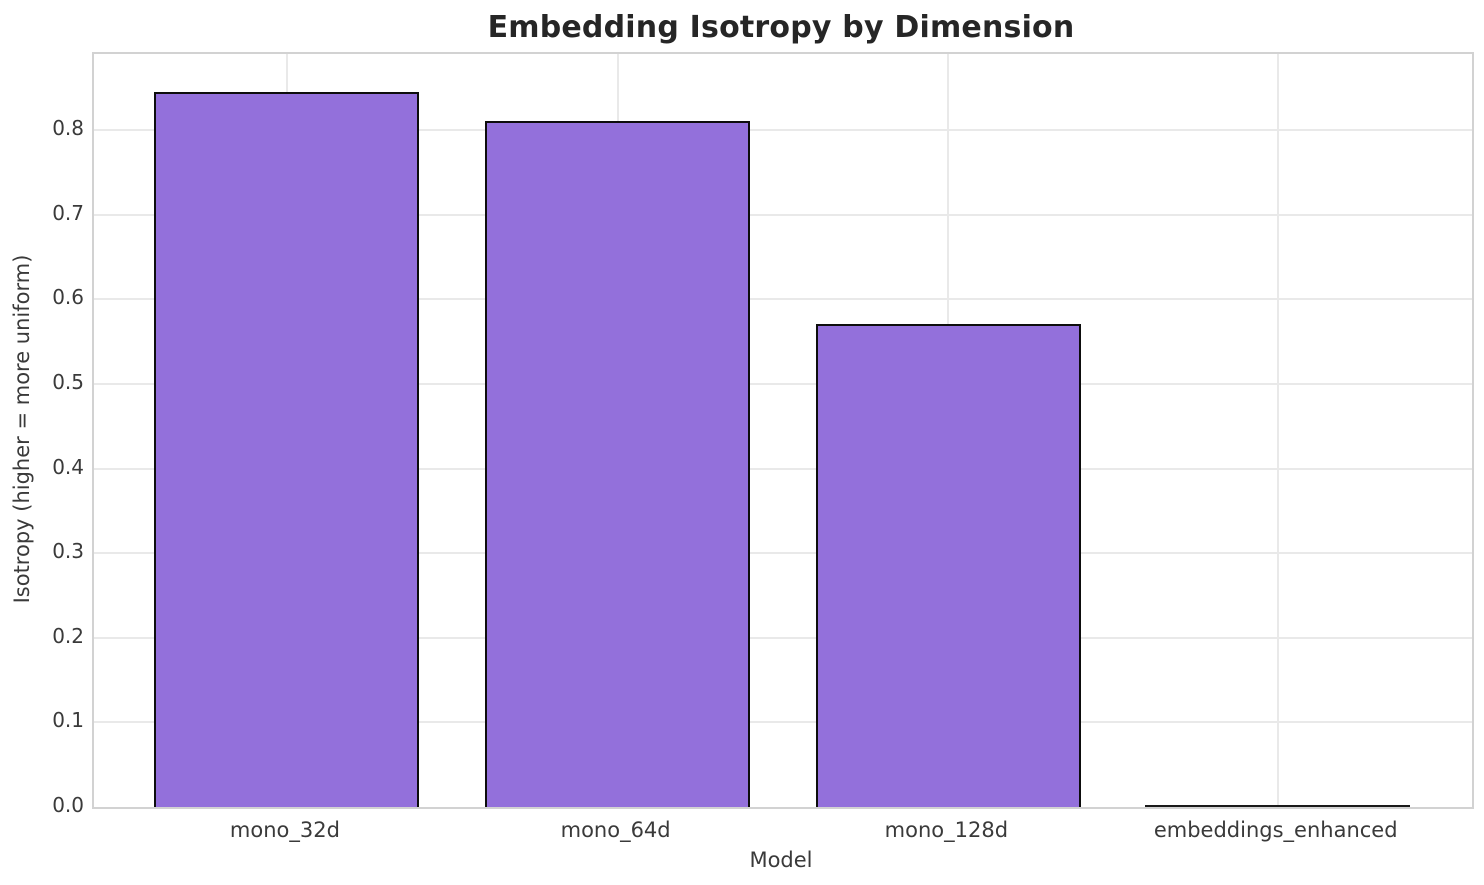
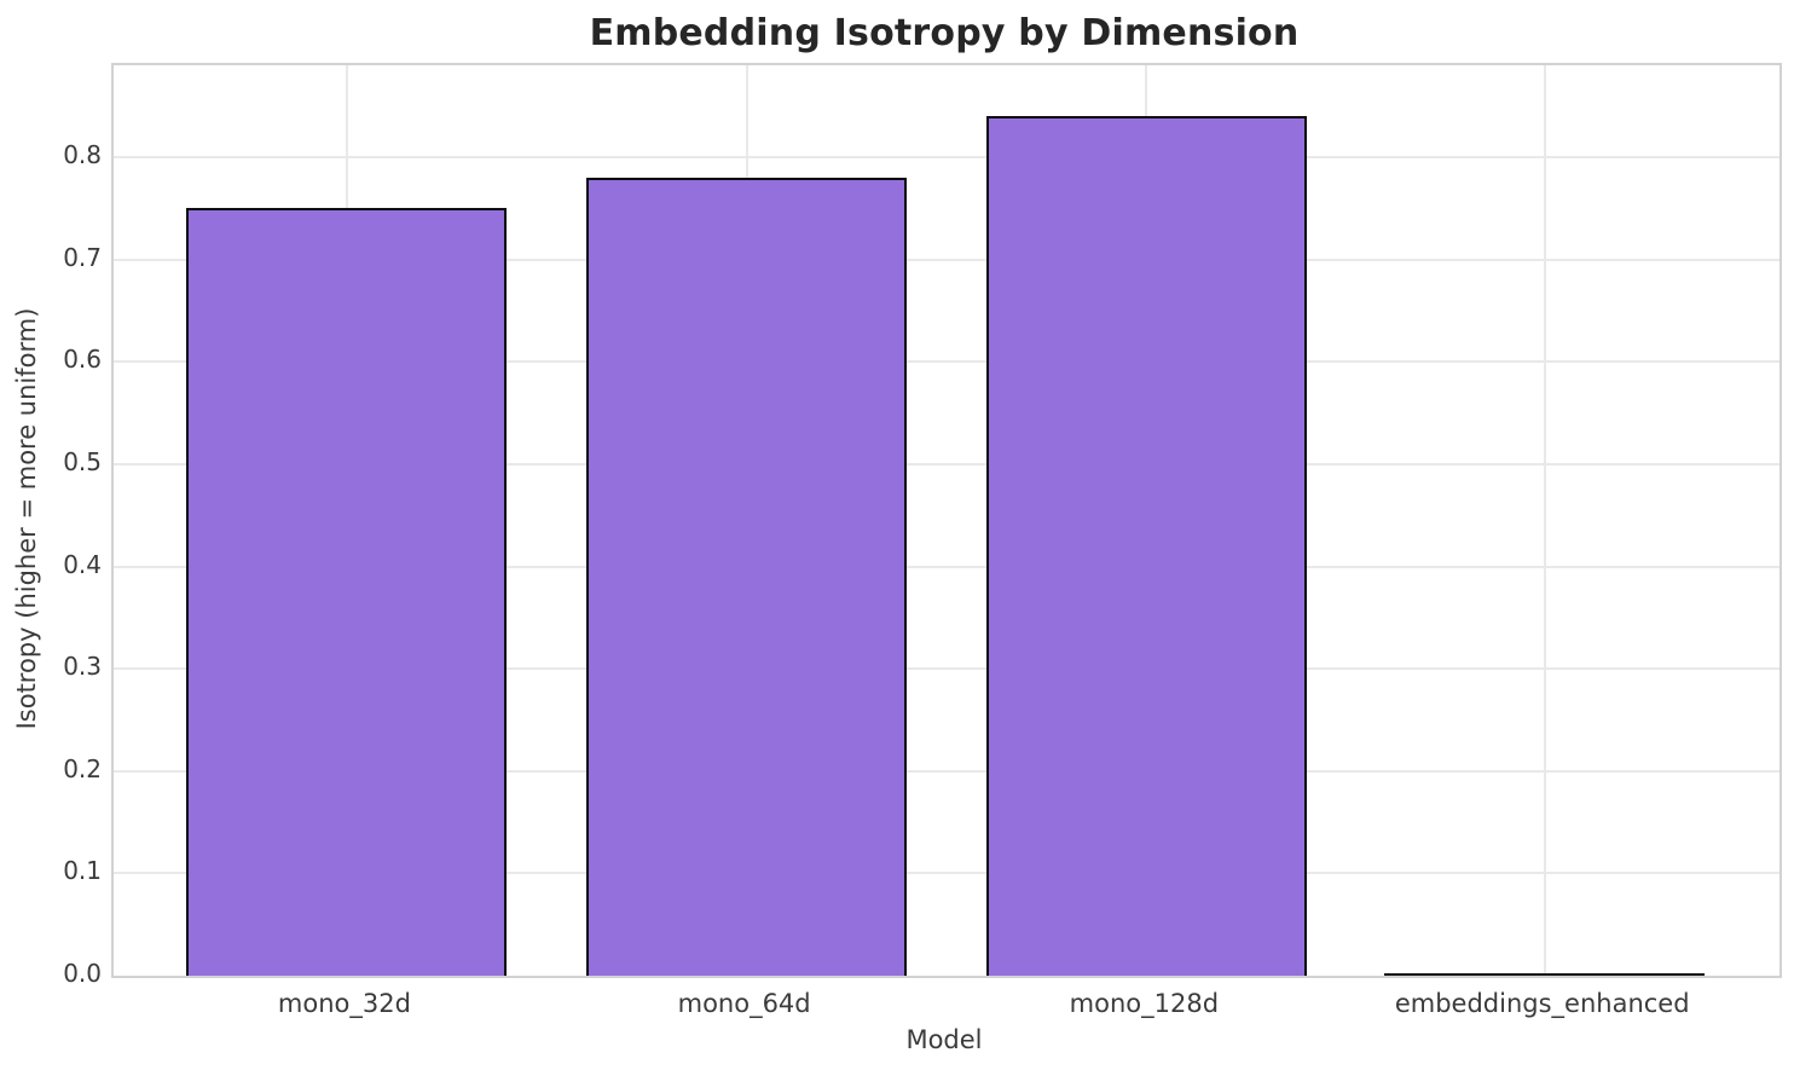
mono_32d: 0.84 -> 0.75
mono_64d: 0.81 -> 0.78
mono_128d: 0.57 -> 0.84
